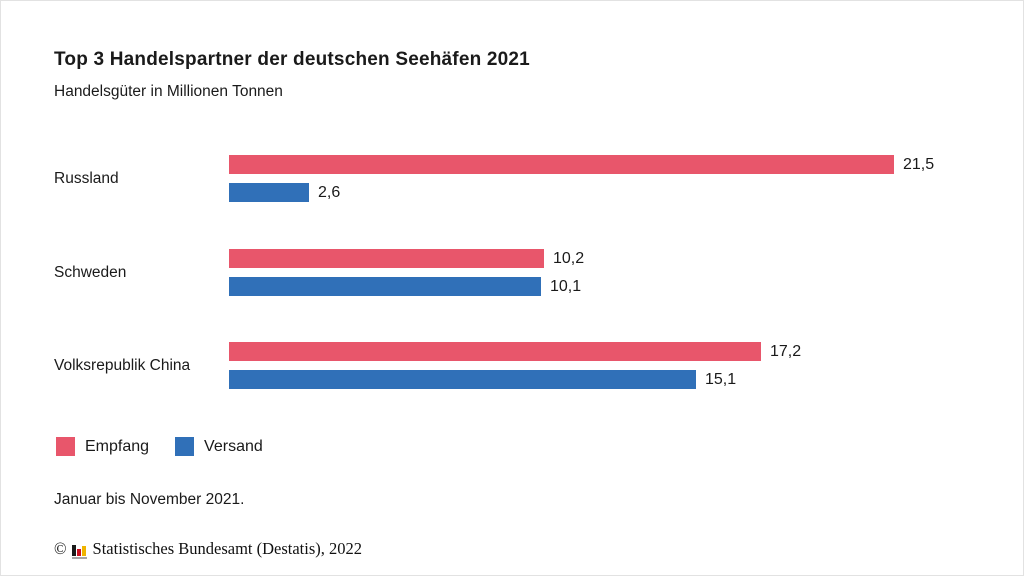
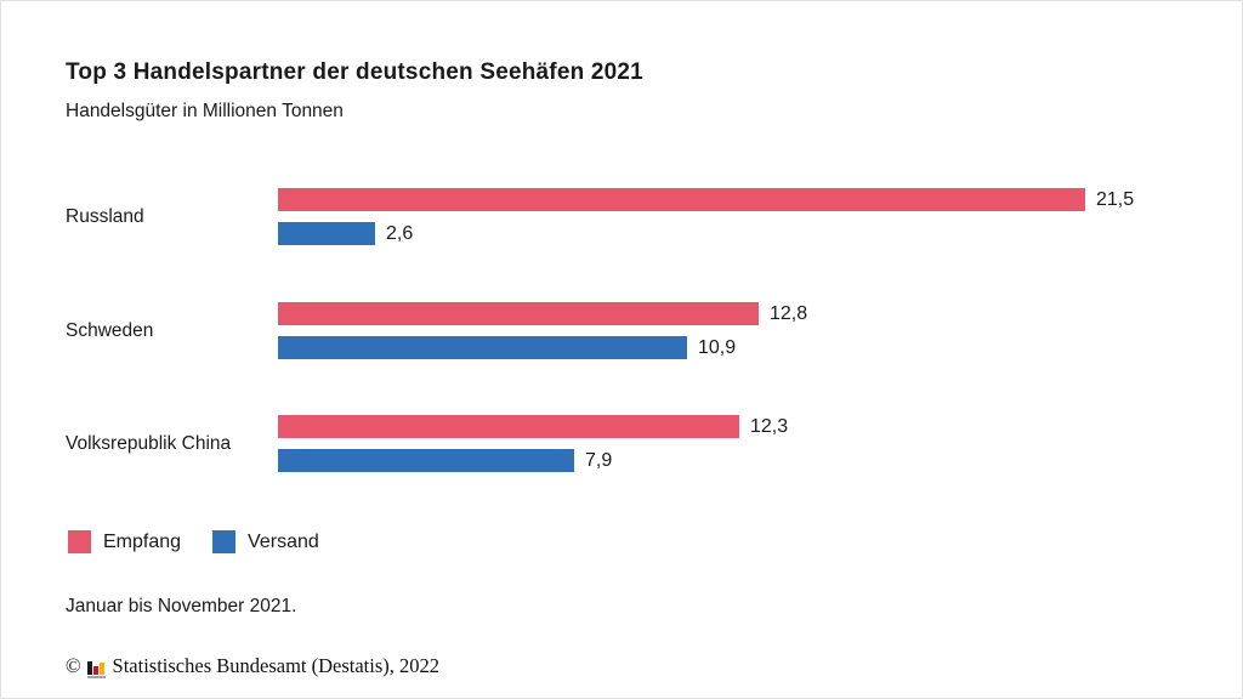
Empfang/Schweden: 10,2 -> 12,8
Versand/Schweden: 10,1 -> 10,9
Empfang/Volksrepublik China: 17,2 -> 12,3
Versand/Volksrepublik China: 15,1 -> 7,9
